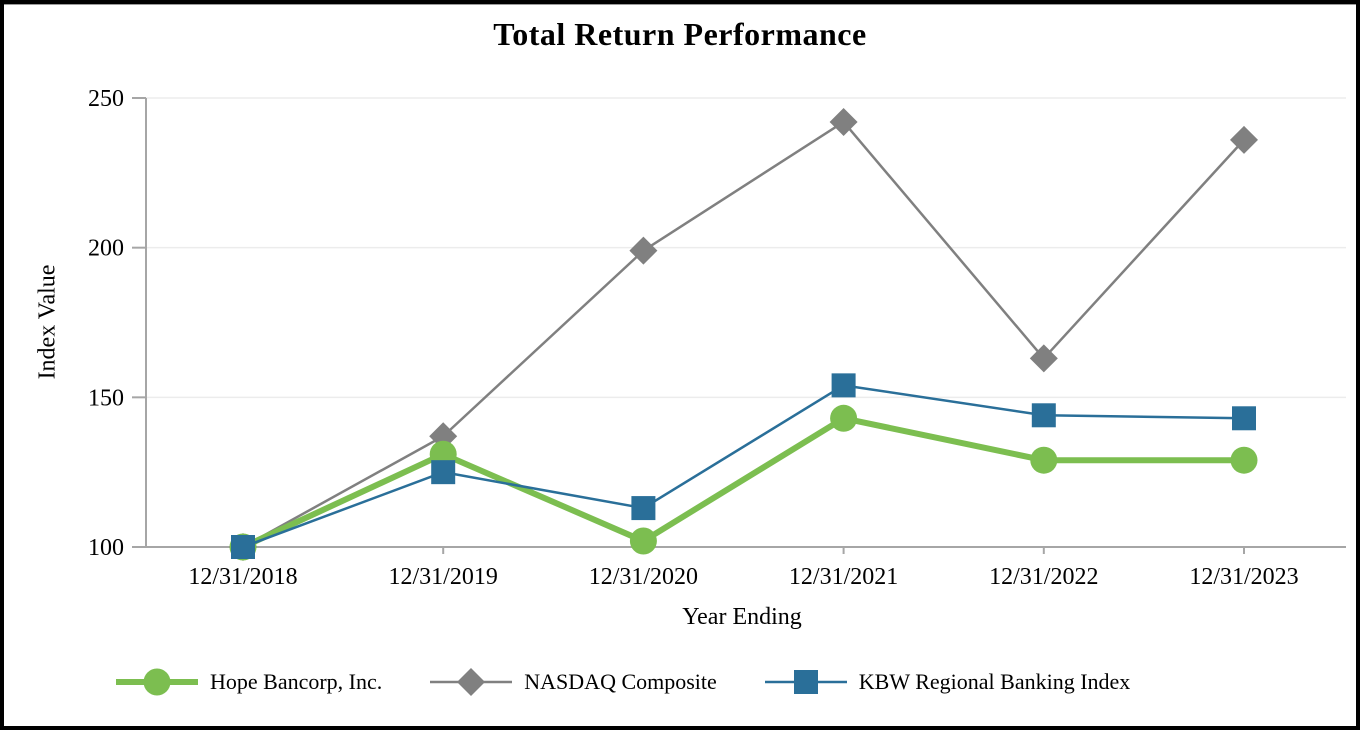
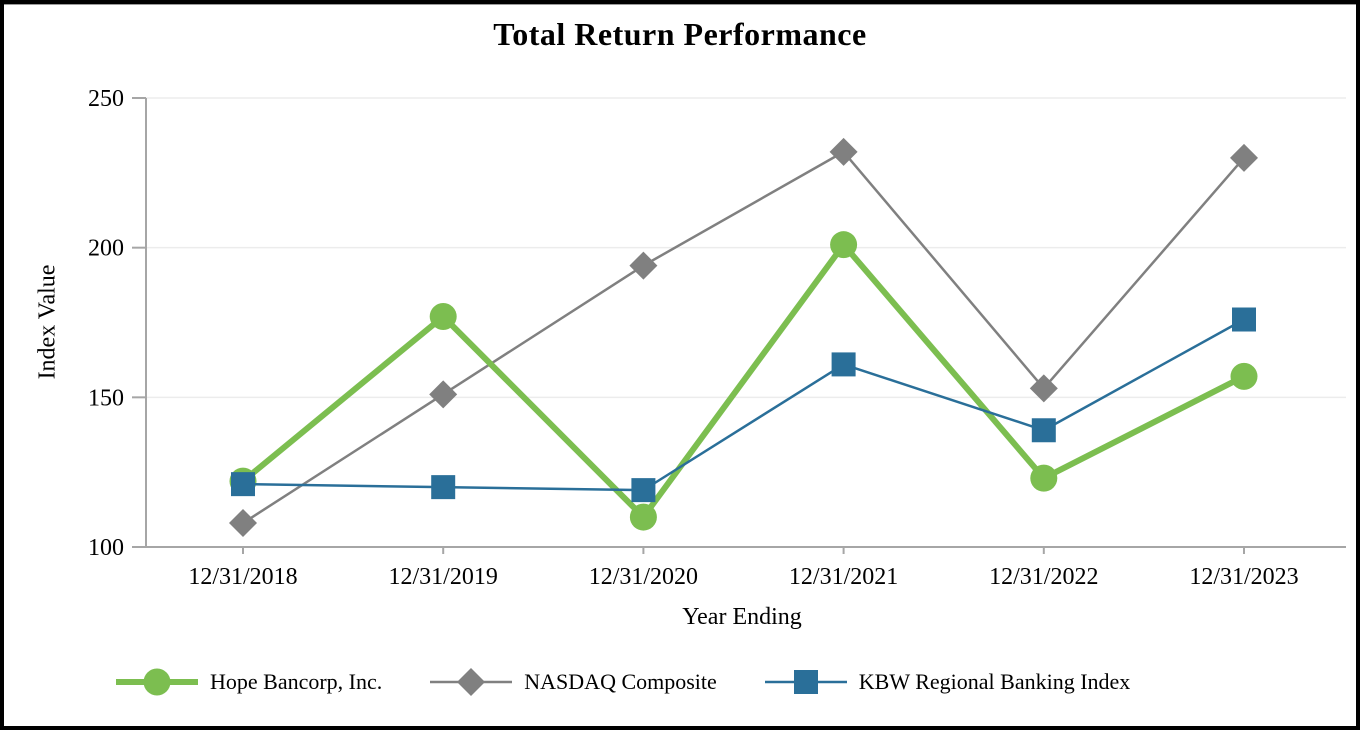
Hope Bancorp, Inc./12/31/2018: 100 -> 122
NASDAQ Composite/12/31/2018: 100 -> 108
KBW Regional Banking Index/12/31/2018: 100 -> 121
Hope Bancorp, Inc./12/31/2019: 131 -> 177
NASDAQ Composite/12/31/2019: 137 -> 151
KBW Regional Banking Index/12/31/2019: 125 -> 120
Hope Bancorp, Inc./12/31/2020: 102 -> 110
NASDAQ Composite/12/31/2020: 199 -> 194
KBW Regional Banking Index/12/31/2020: 113 -> 119
Hope Bancorp, Inc./12/31/2021: 143 -> 201
NASDAQ Composite/12/31/2021: 242 -> 232
KBW Regional Banking Index/12/31/2021: 154 -> 161
Hope Bancorp, Inc./12/31/2022: 129 -> 123
NASDAQ Composite/12/31/2022: 163 -> 153
KBW Regional Banking Index/12/31/2022: 144 -> 139
Hope Bancorp, Inc./12/31/2023: 129 -> 157
NASDAQ Composite/12/31/2023: 236 -> 230
KBW Regional Banking Index/12/31/2023: 143 -> 176
